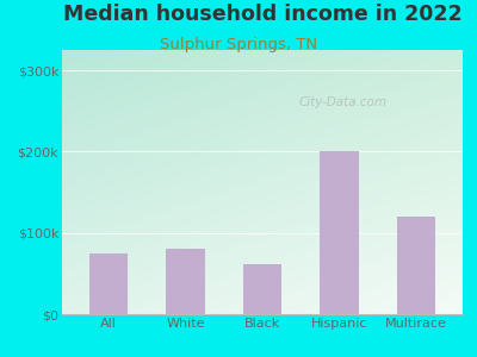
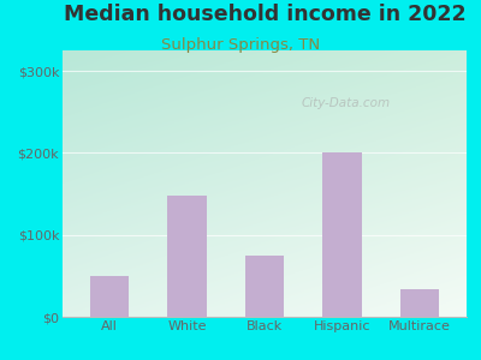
All: $75k -> $50k
White: $80k -> $148k
Black: $62k -> $74k
Multirace: $120k -> $34k
